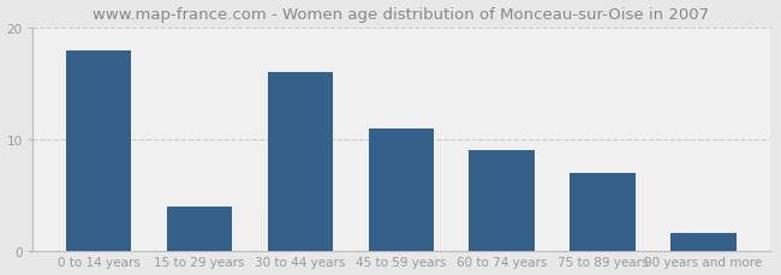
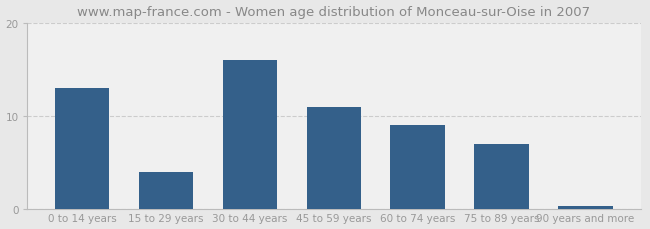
0 to 14 years: 18.0 -> 13.0
90 years and more: 1.6 -> 0.3
